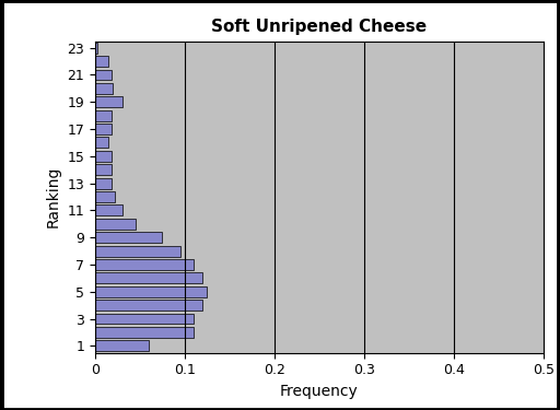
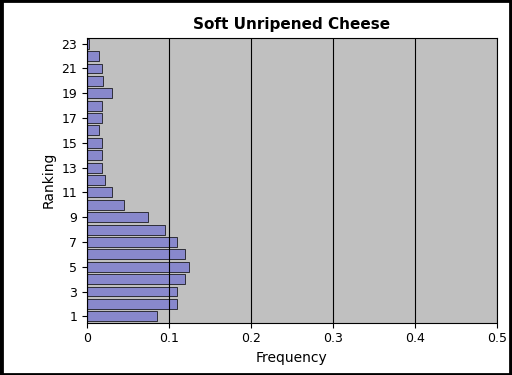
1: 0.060 -> 0.086
